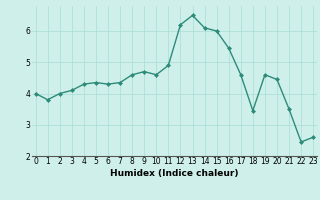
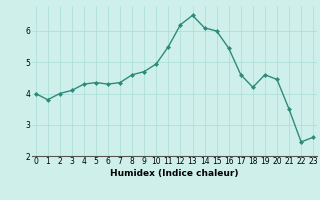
10: 4.60 -> 4.95
11: 4.90 -> 5.50
18: 3.45 -> 4.20
